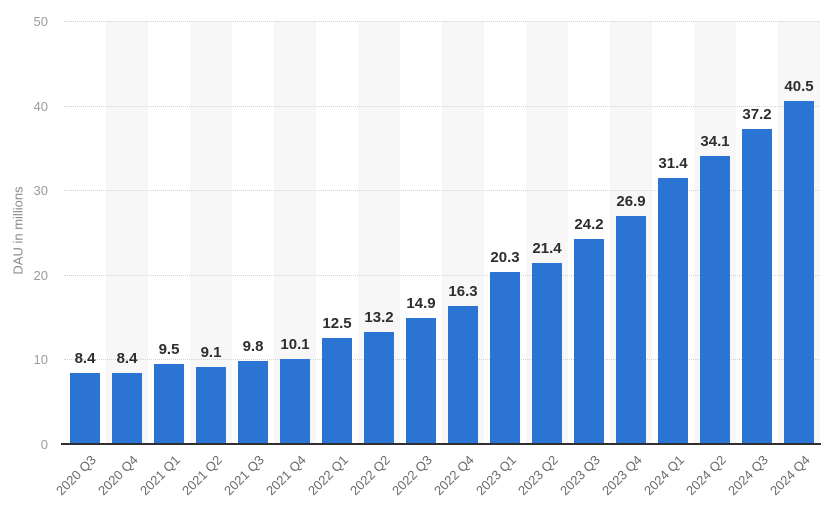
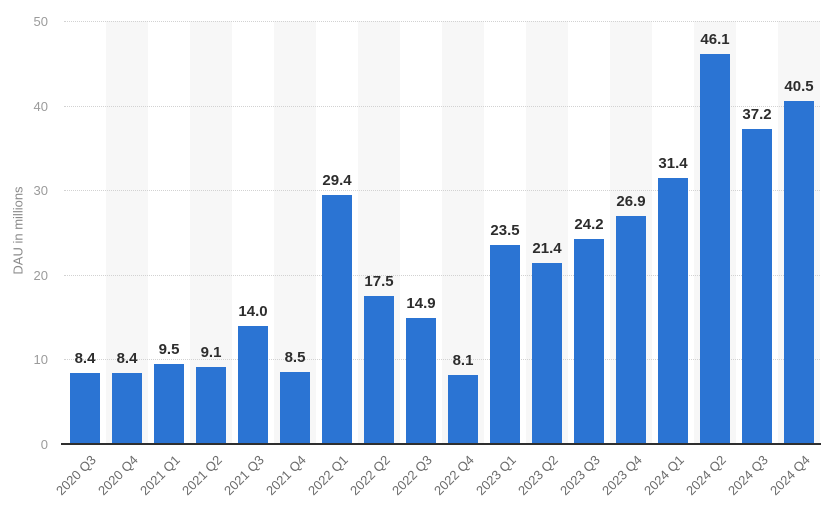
2021 Q3: 9.8 -> 14.0
2021 Q4: 10.1 -> 8.5
2022 Q1: 12.5 -> 29.4
2022 Q2: 13.2 -> 17.5
2022 Q4: 16.3 -> 8.1
2023 Q1: 20.3 -> 23.5
2024 Q2: 34.1 -> 46.1
